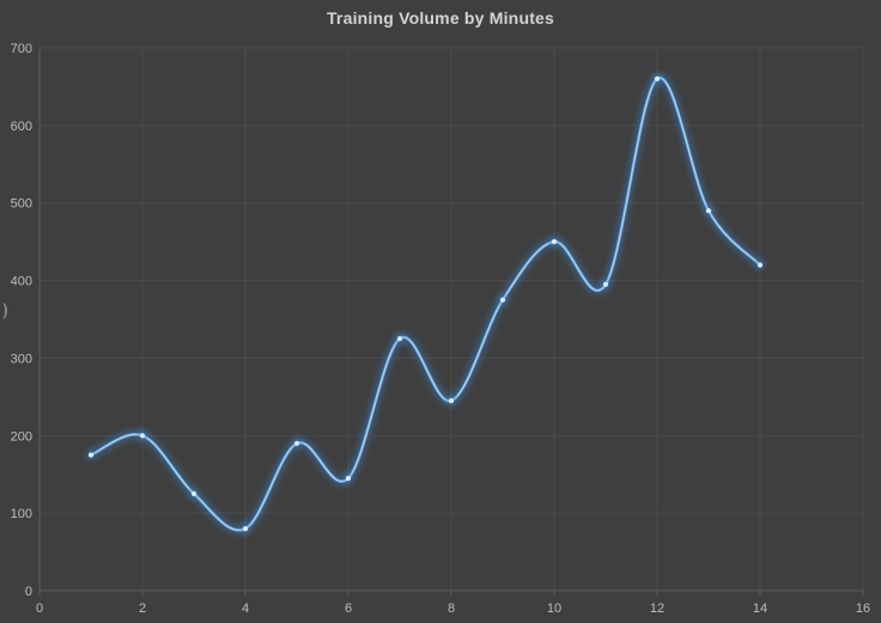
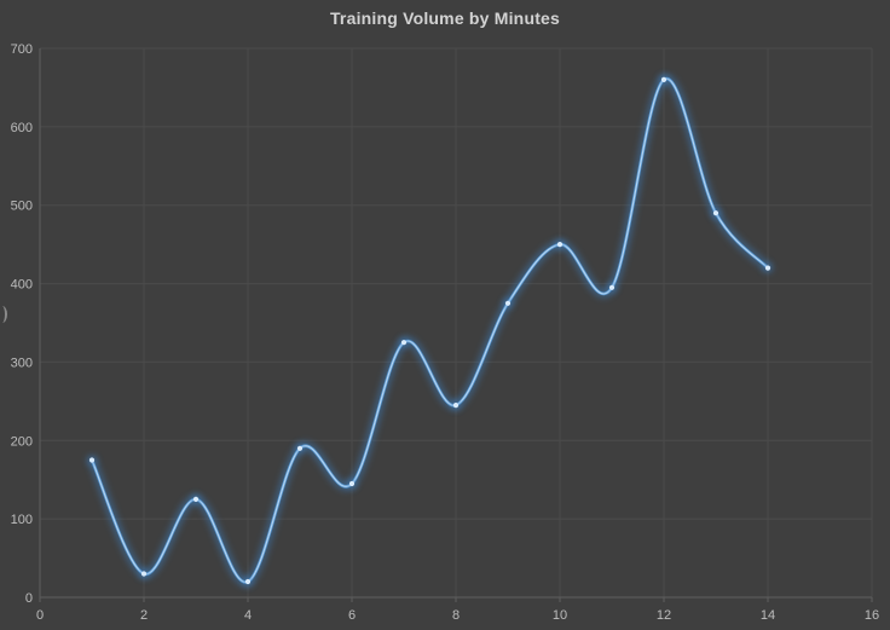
2: 200 -> 30
4: 80 -> 20
